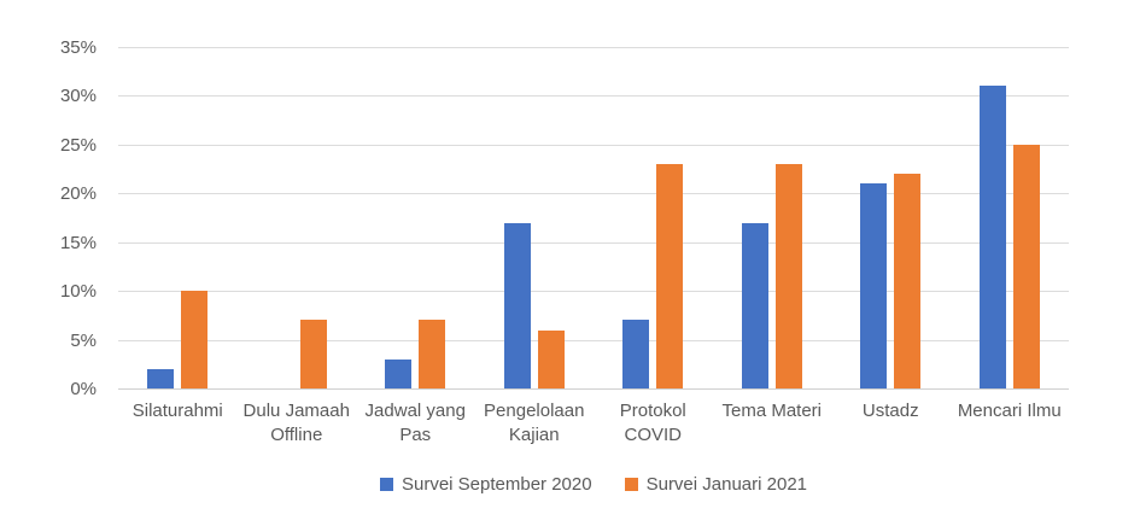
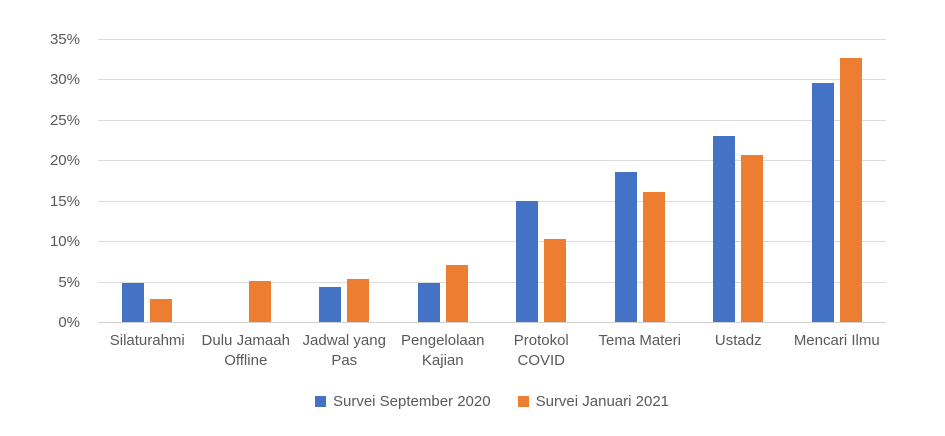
Survei September 2020/Silaturahmi: 2% -> 5%
Survei Januari 2021/Silaturahmi: 10% -> 3%
Survei Januari 2021/Dulu Jamaah Offline: 7% -> 5%
Survei September 2020/Jadwal yang Pas: 3% -> 4%
Survei Januari 2021/Jadwal yang Pas: 7% -> 5%
Survei September 2020/Pengelolaan Kajian: 17% -> 5%
Survei Januari 2021/Pengelolaan Kajian: 6% -> 7%
Survei September 2020/Protokol COVID: 7% -> 15%
Survei Januari 2021/Protokol COVID: 23% -> 10%
Survei September 2020/Tema Materi: 17% -> 19%
Survei Januari 2021/Tema Materi: 23% -> 16%
Survei September 2020/Ustadz: 21% -> 23%
Survei Januari 2021/Ustadz: 22% -> 21%
Survei September 2020/Mencari Ilmu: 31% -> 30%
Survei Januari 2021/Mencari Ilmu: 25% -> 33%
